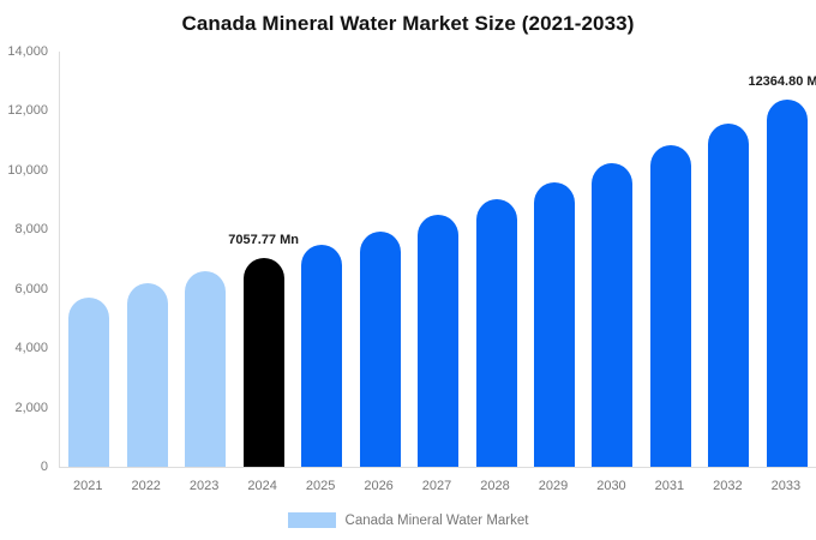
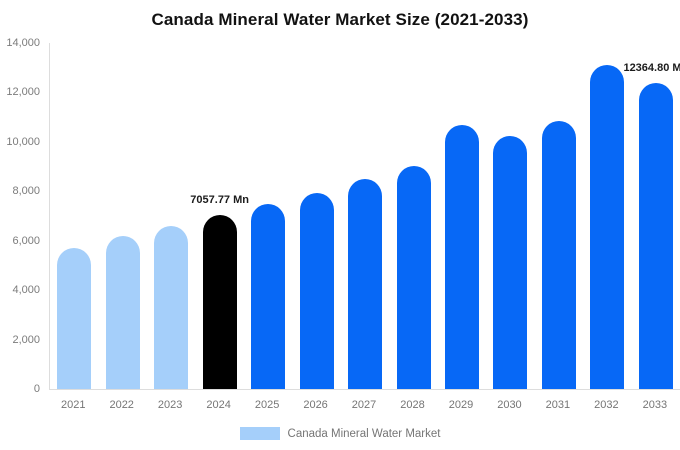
2029: 9600 -> 10700
2032: 11600 -> 13100
